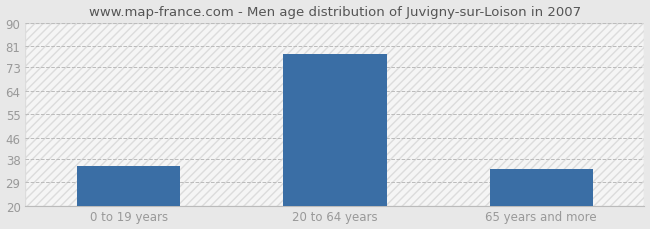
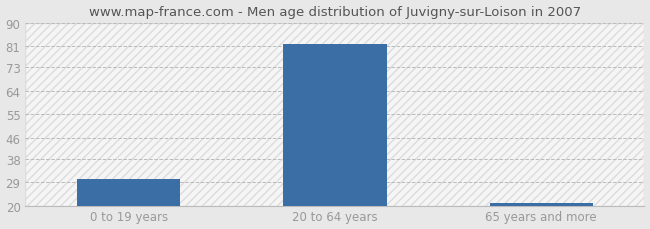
0 to 19 years: 35 -> 30
20 to 64 years: 78 -> 82
65 years and more: 34 -> 21
